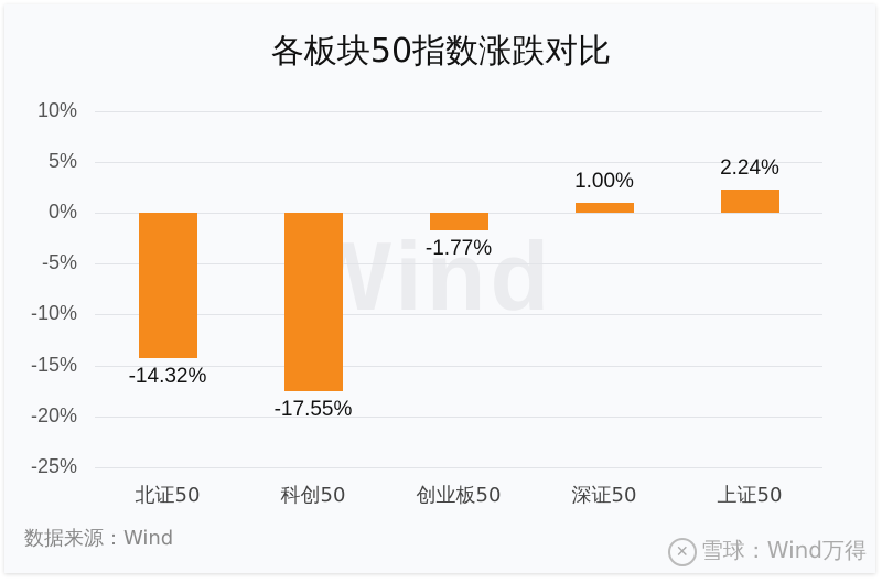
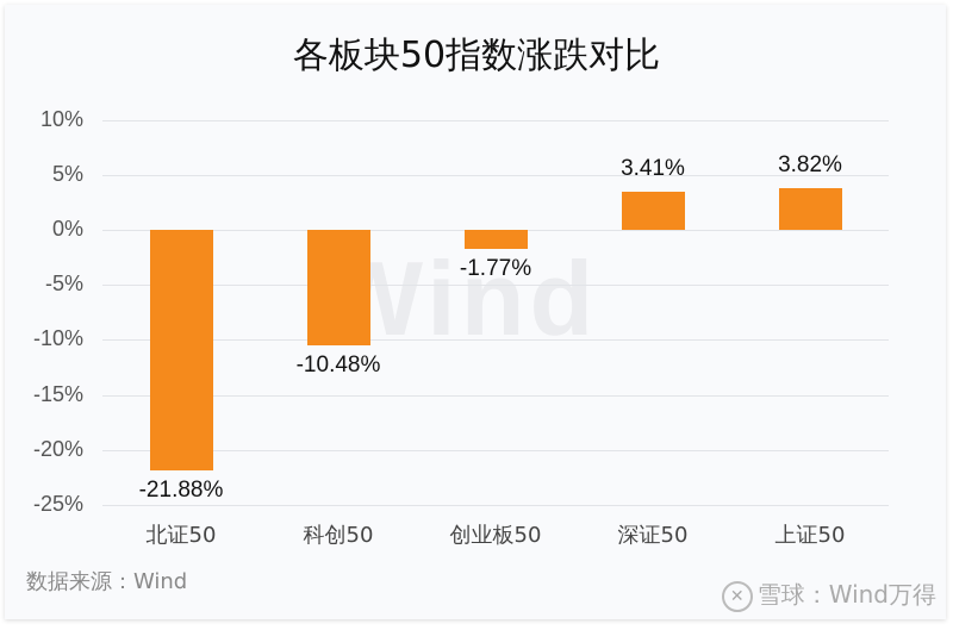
北证50: -14.32% -> -21.88%
科创50: -17.55% -> -10.48%
深证50: 1.00% -> 3.41%
上证50: 2.24% -> 3.82%
